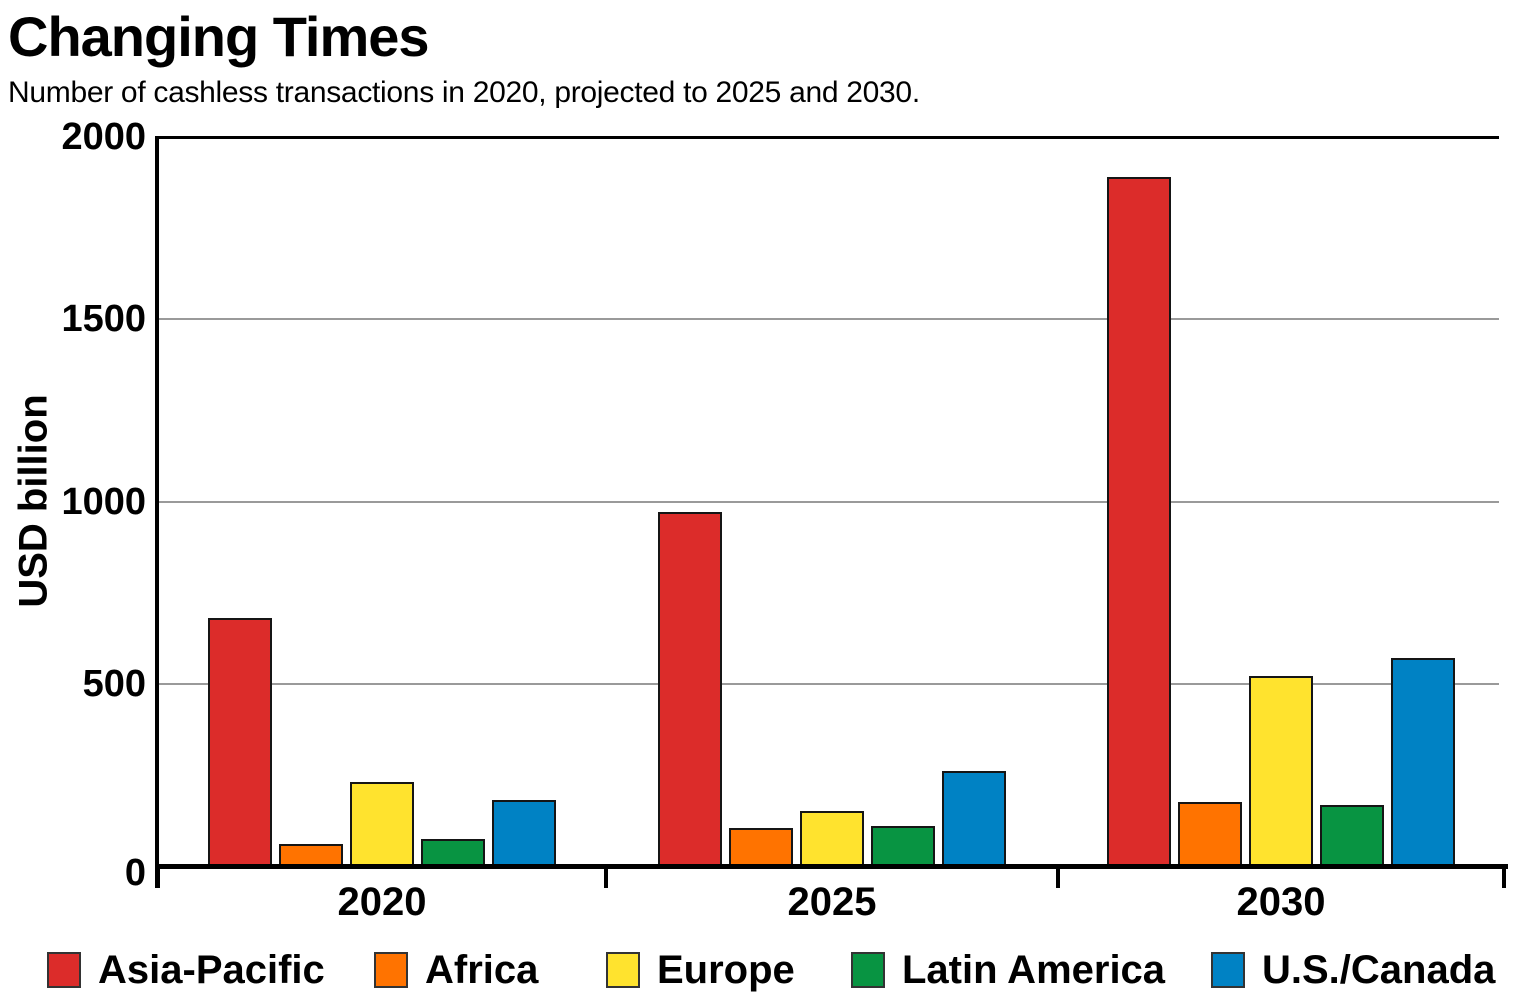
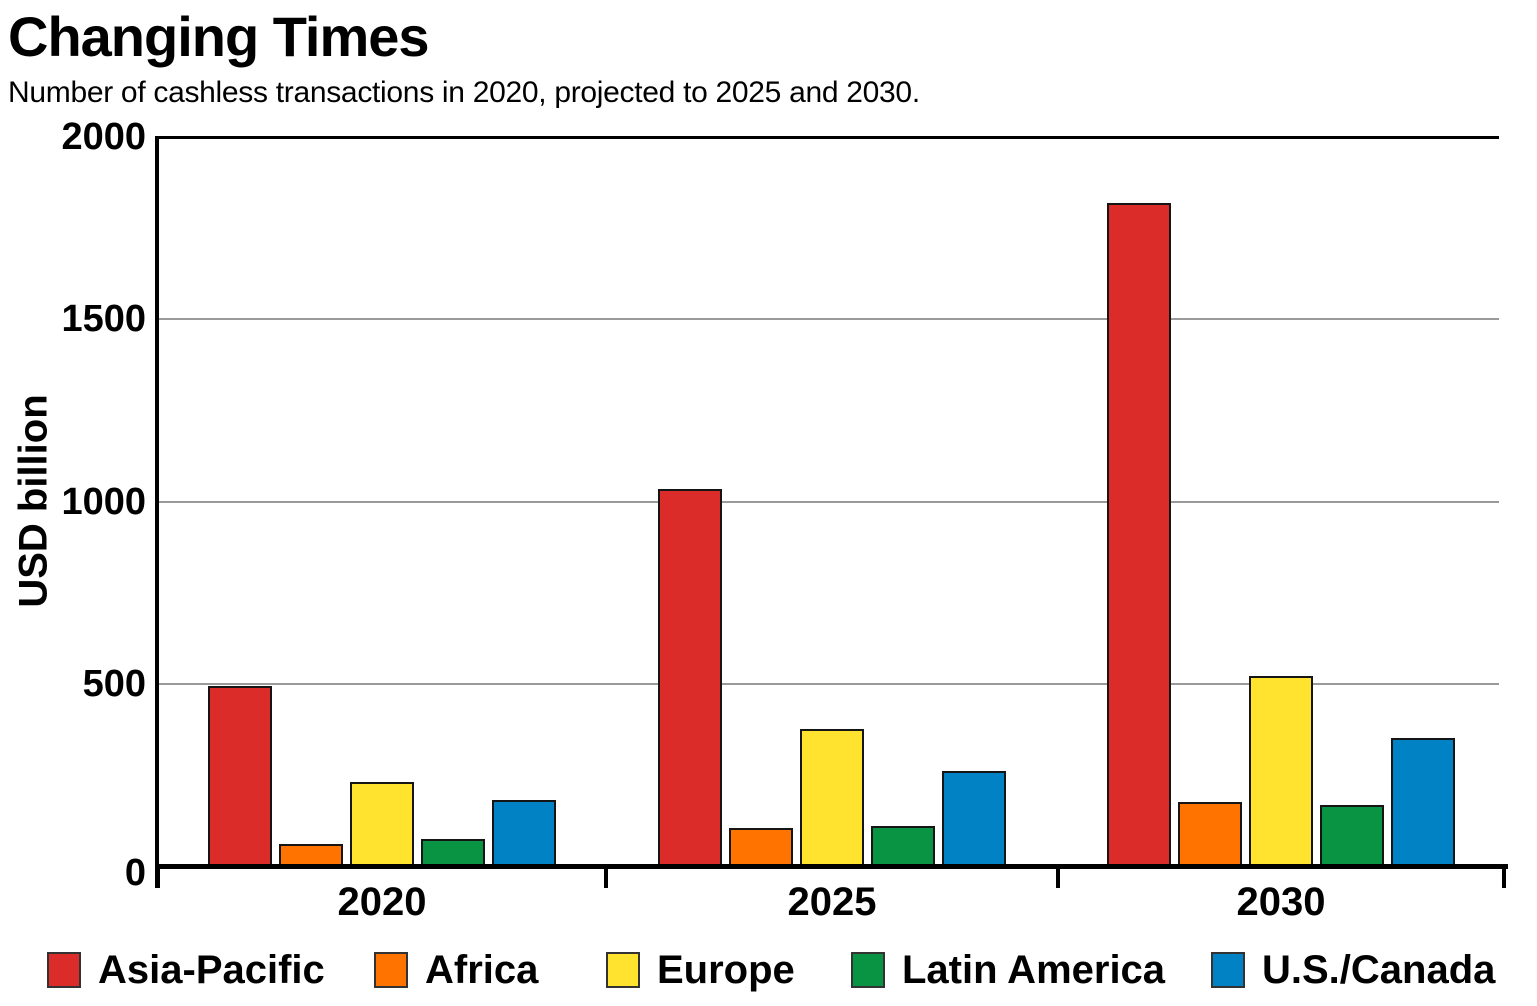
Asia-Pacific/2020: 680 -> 490
Asia-Pacific/2025: 970 -> 1040
Europe/2025: 150 -> 380
Asia-Pacific/2030: 1890 -> 1820
U.S./Canada/2030: 570 -> 350
